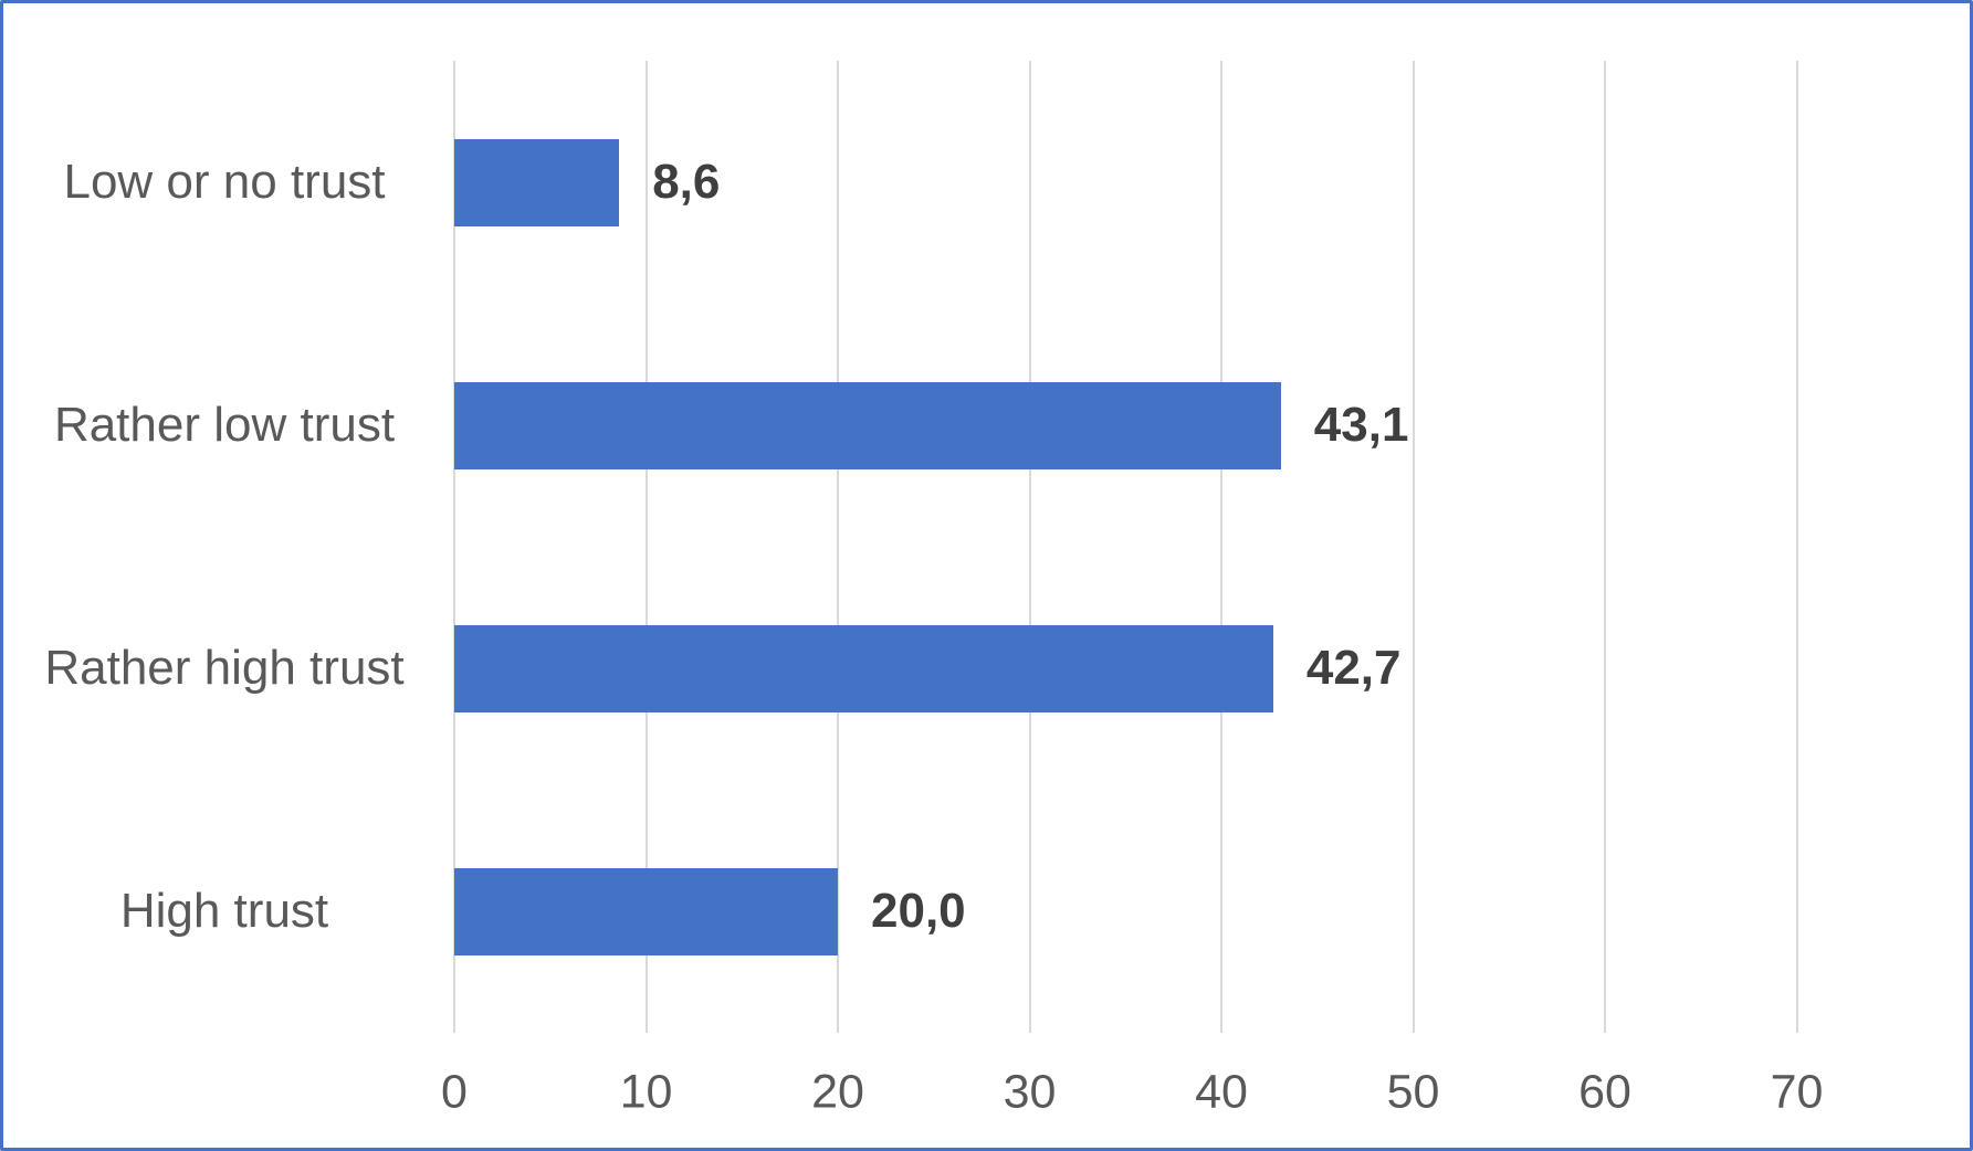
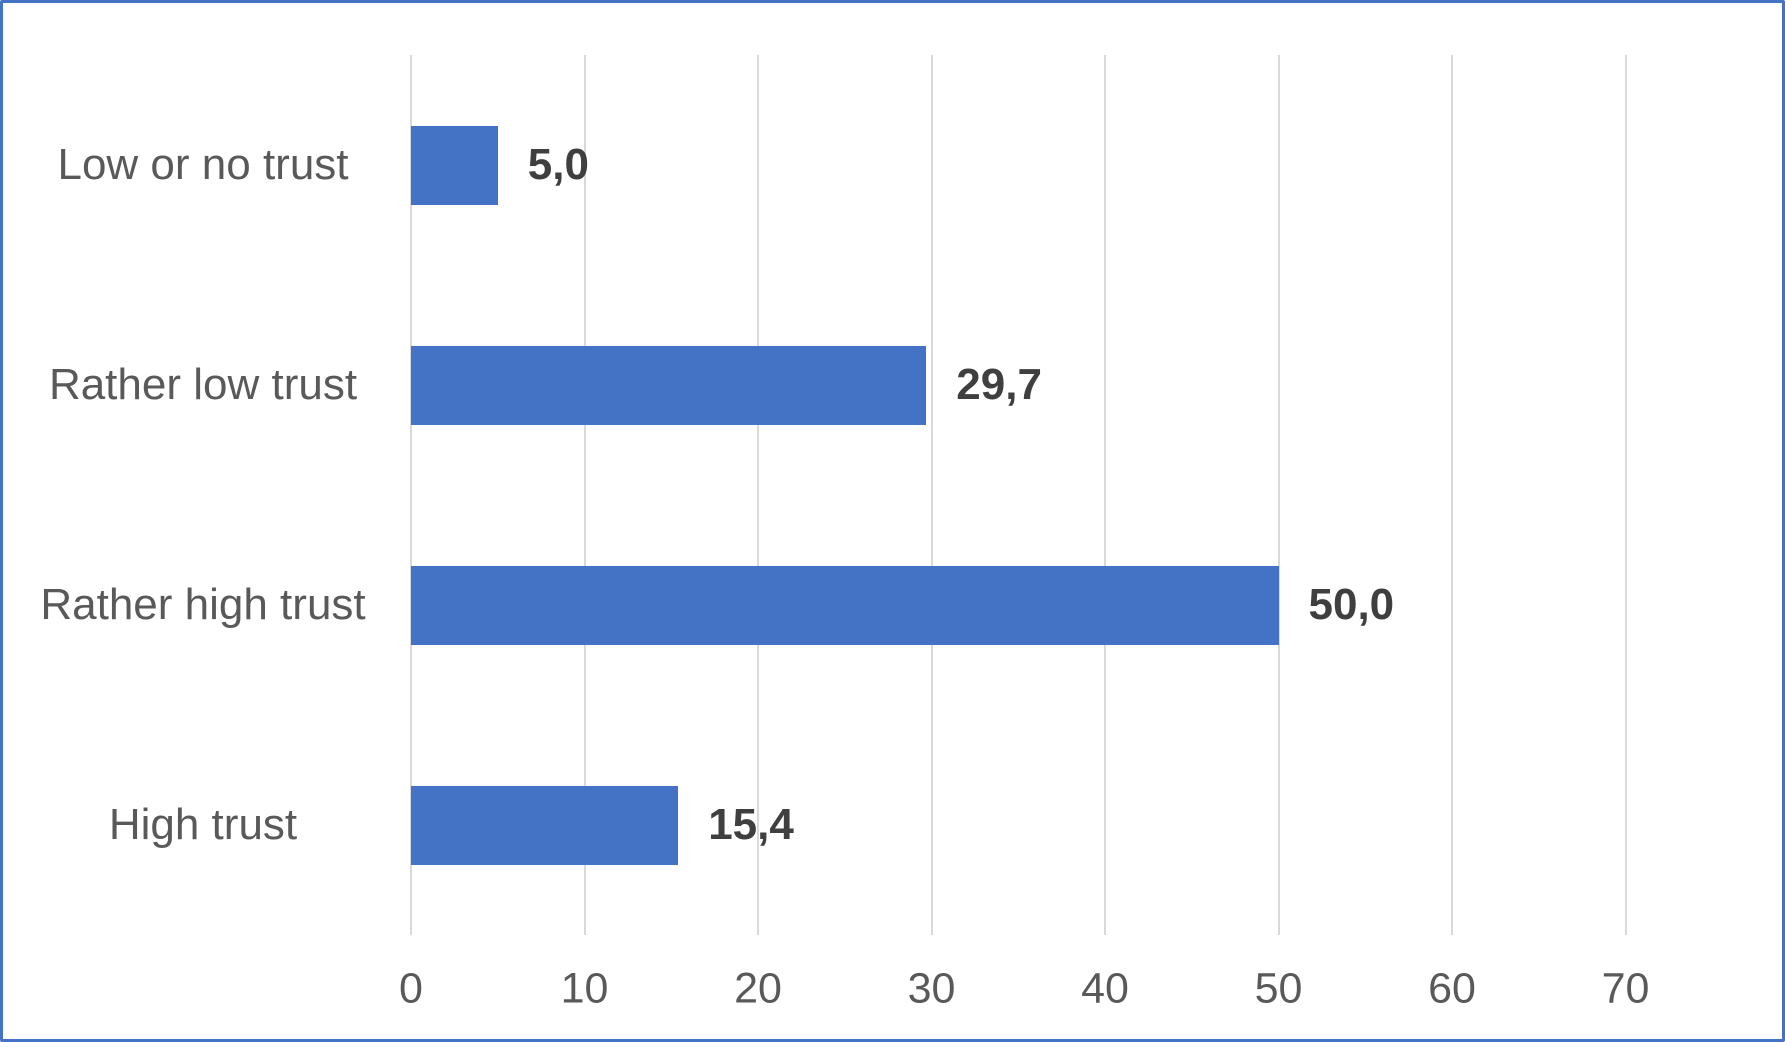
Low or no trust: 8,6 -> 5,0
Rather low trust: 43,1 -> 29,7
Rather high trust: 42,7 -> 50,0
High trust: 20,0 -> 15,4
